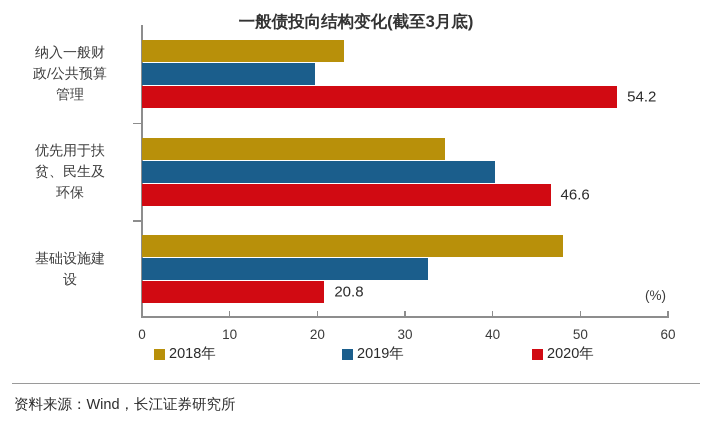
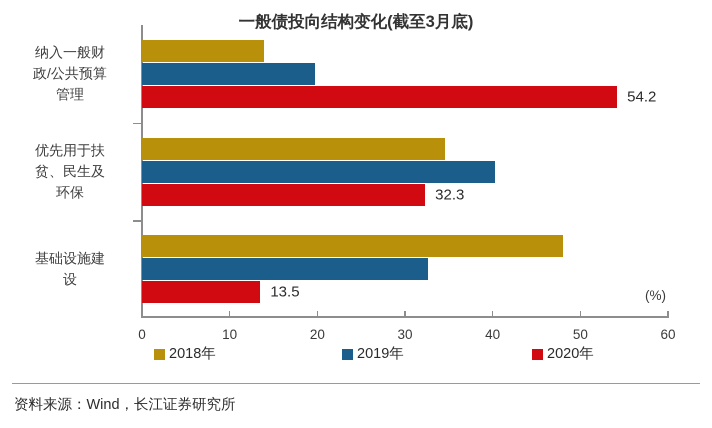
2018年/纳入一般财政/公共预算管理: 23 -> 14
2020年/优先用于扶贫、民生及环保: 46.6 -> 32.3
2020年/基础设施建设: 20.8 -> 13.5
